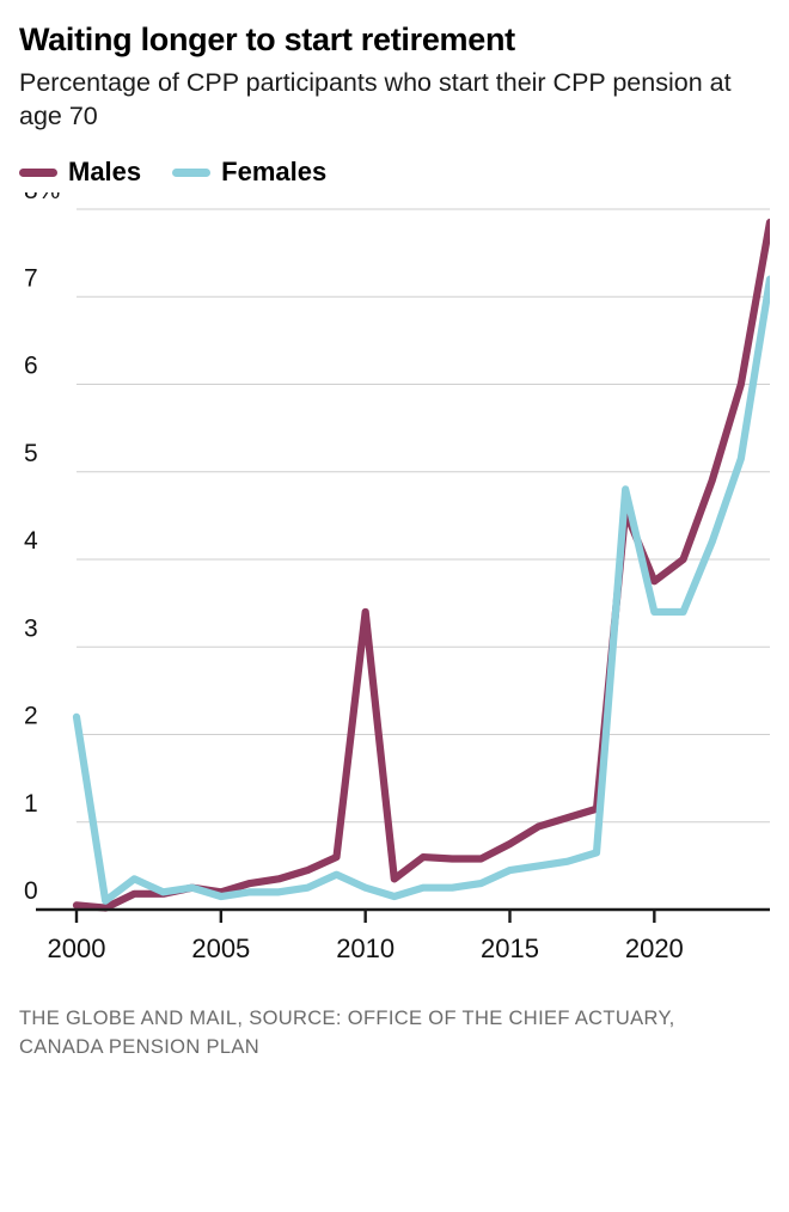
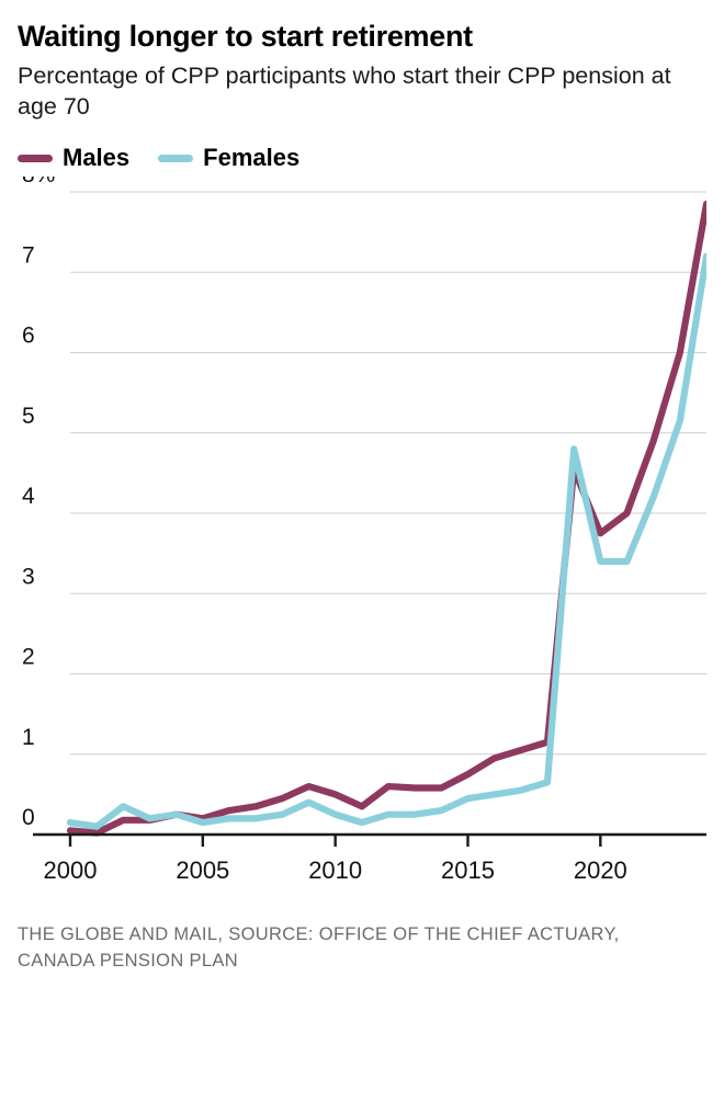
Females/2000: 2.2% -> 0.1%
Males/2010: 3.4% -> 0.5%
